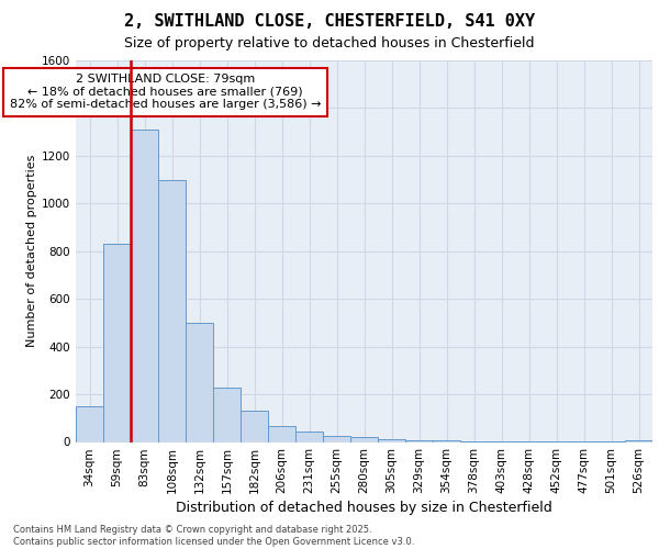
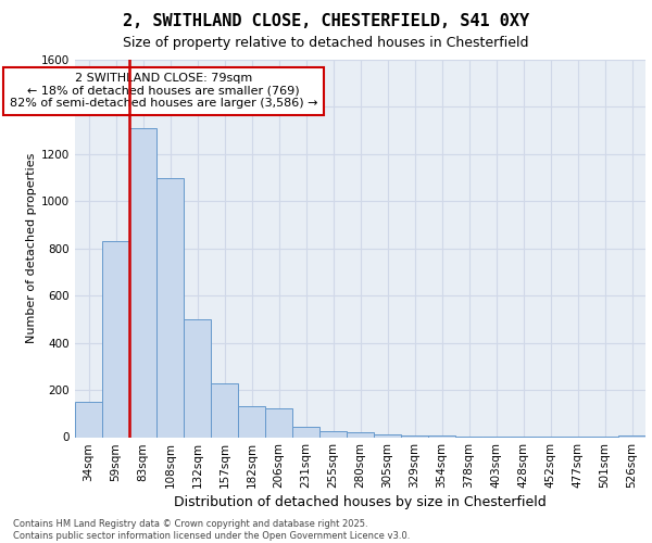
206sqm: 65 -> 120
